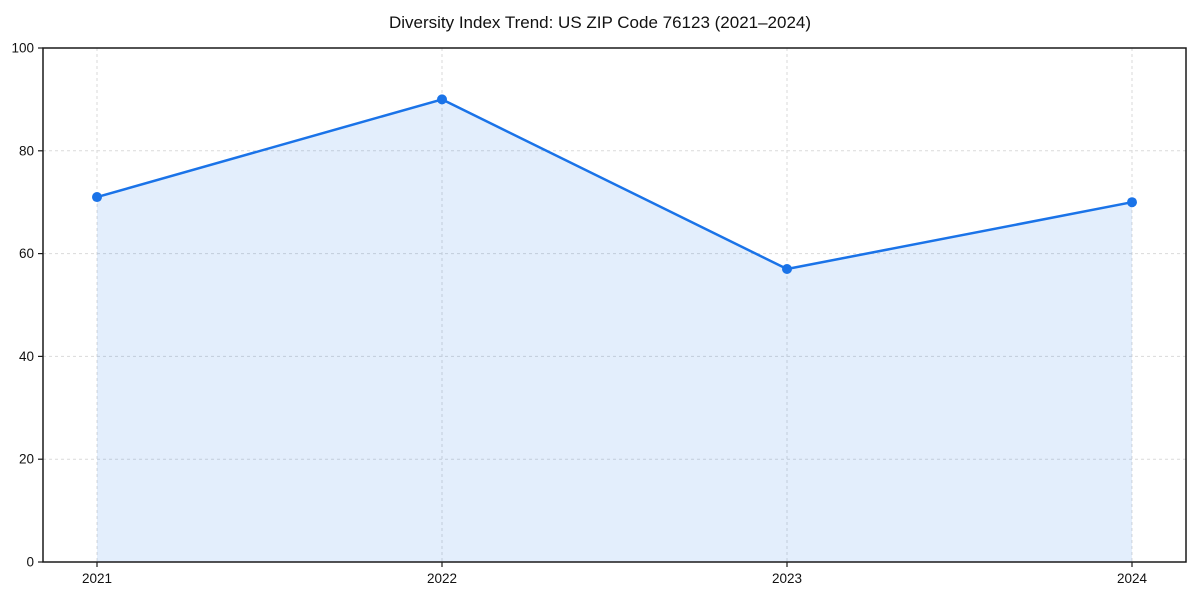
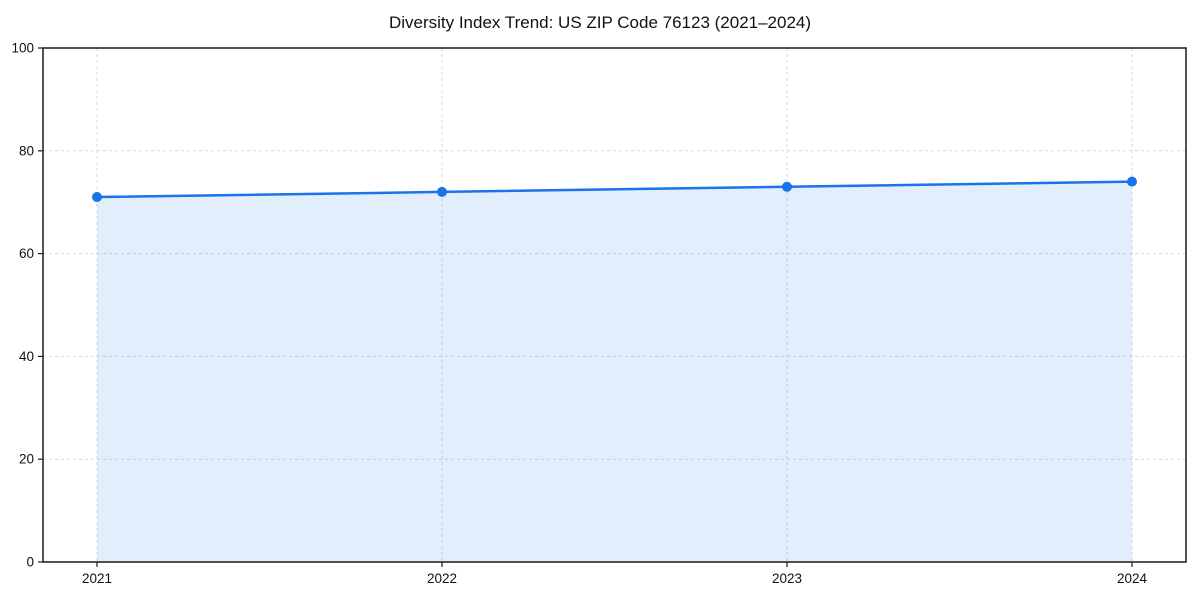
2022: 90 -> 72
2023: 57 -> 73
2024: 70 -> 74
